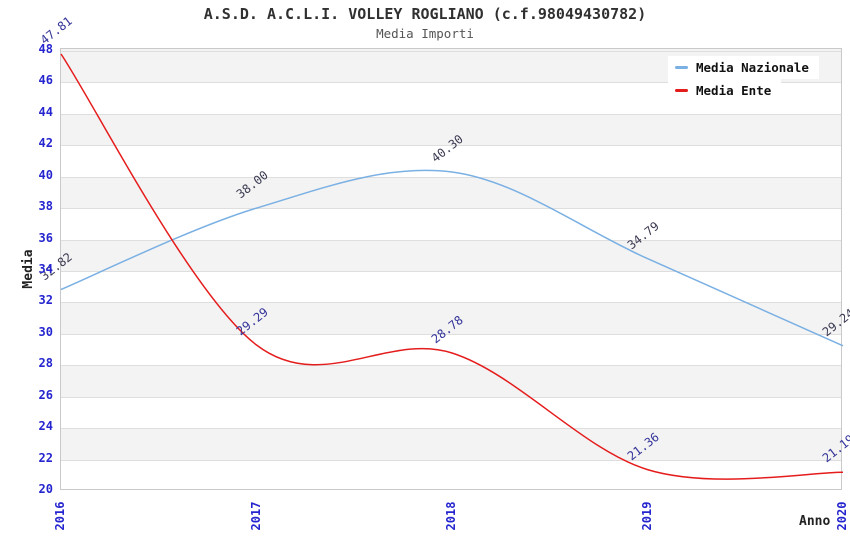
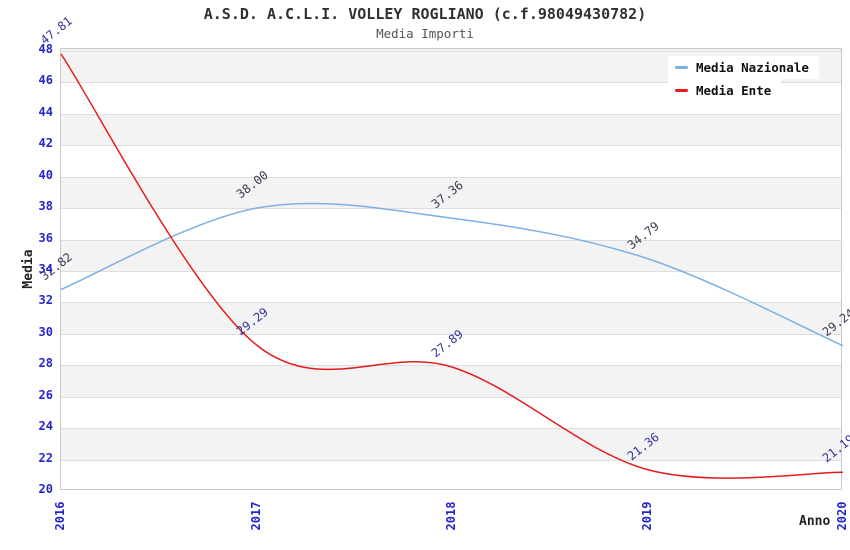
Media Nazionale/2018: 40.30 -> 37.36
Media Ente/2018: 28.78 -> 27.89
